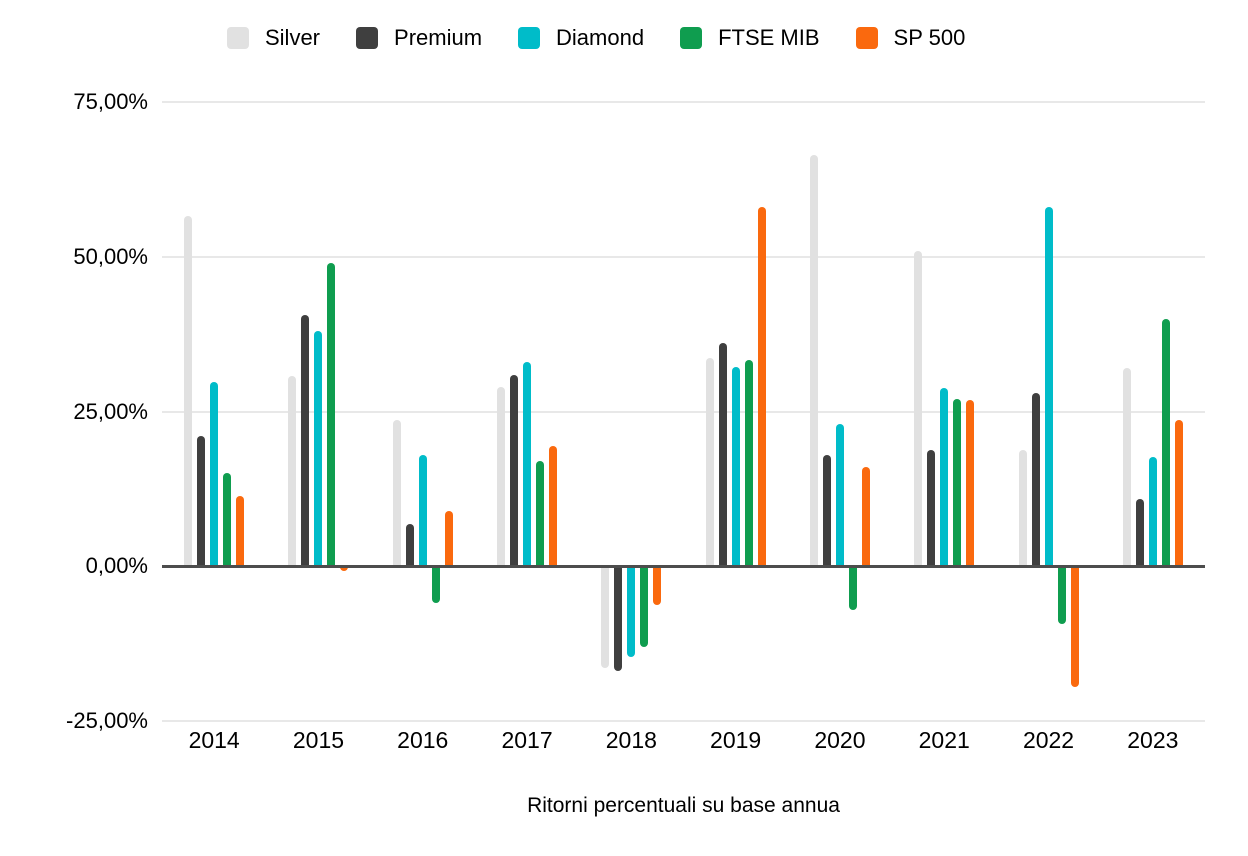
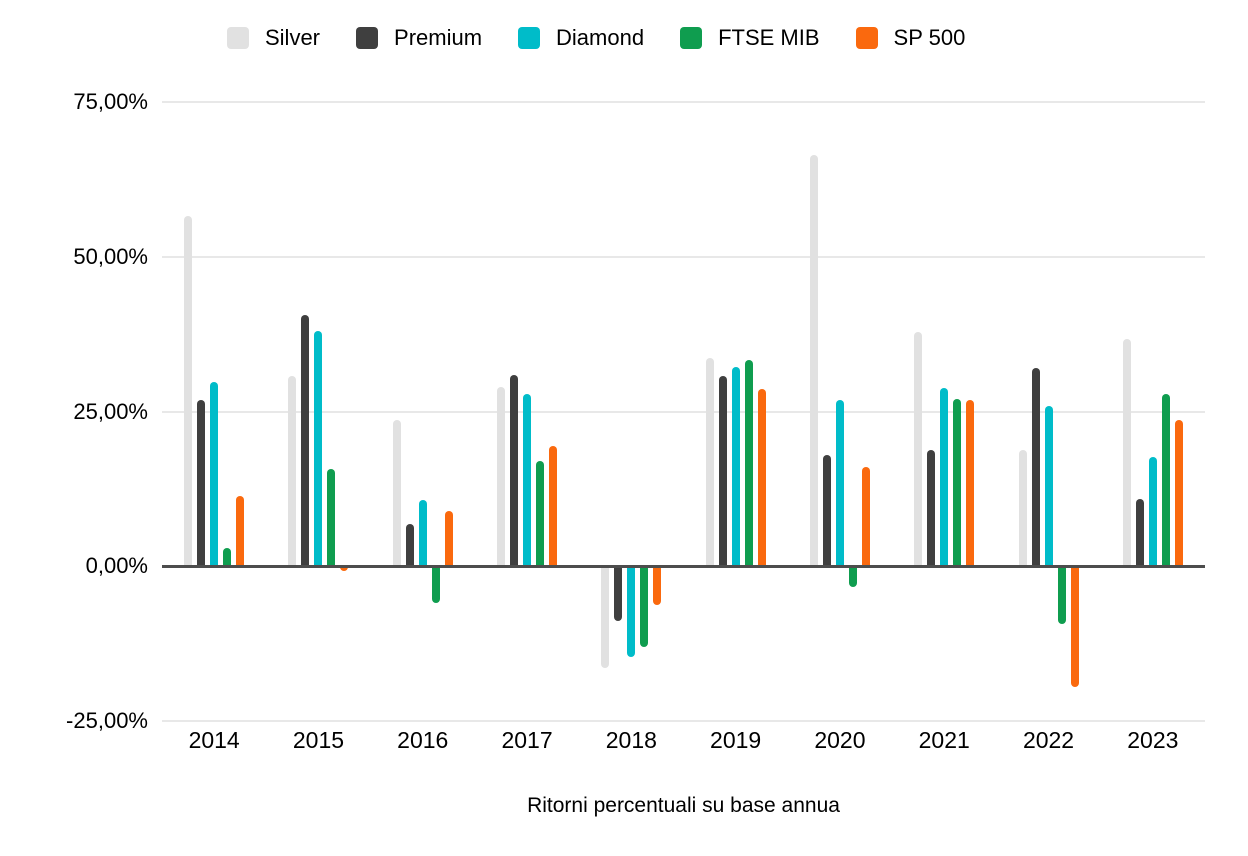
Premium/2014: 21% -> 27%
FTSE MIB/2014: 15% -> 3%
FTSE MIB/2015: 49% -> 16%
Diamond/2016: 18% -> 11%
Diamond/2017: 33% -> 28%
Premium/2018: -17% -> -9%
Premium/2019: 36% -> 31%
SP 500/2019: 58% -> 29%
Diamond/2020: 23% -> 27%
FTSE MIB/2020: -7% -> -3%
Silver/2021: 51% -> 38%
Premium/2022: 28% -> 32%
Diamond/2022: 58% -> 26%
Silver/2023: 32% -> 37%
FTSE MIB/2023: 40% -> 28%
